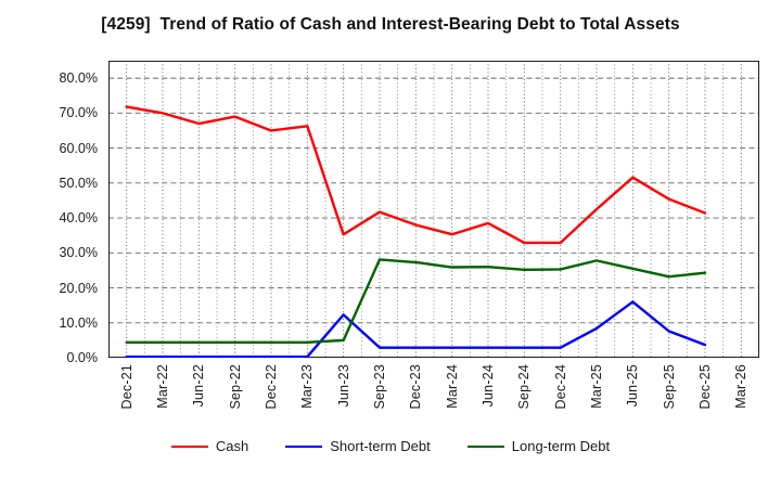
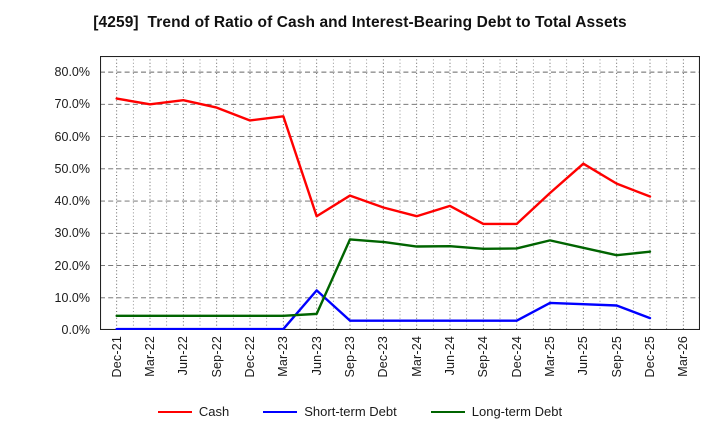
Cash/Jun-22: 67% -> 71%
Short-term Debt/Jun-25: 16% -> 8%
